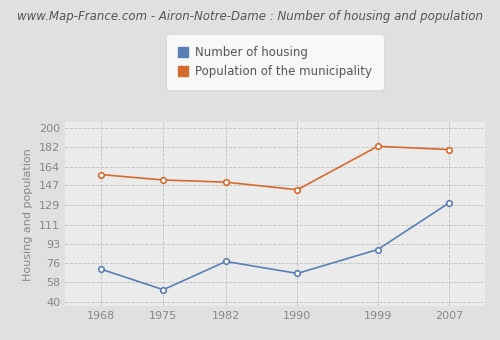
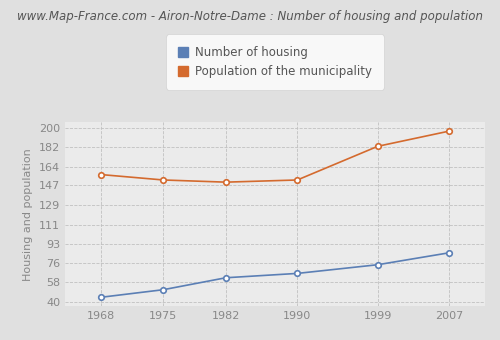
Number of housing/1968: 70 -> 44
Number of housing/1982: 77 -> 62
Population of the municipality/1990: 143 -> 152
Number of housing/1999: 88 -> 74
Number of housing/2007: 131 -> 85
Population of the municipality/2007: 180 -> 197
